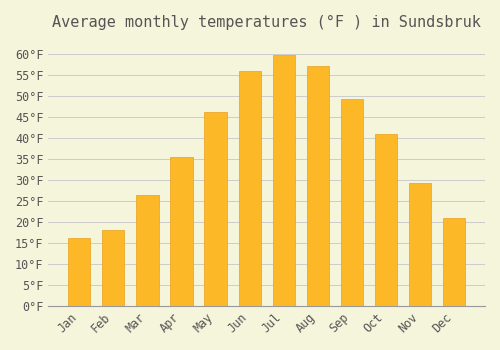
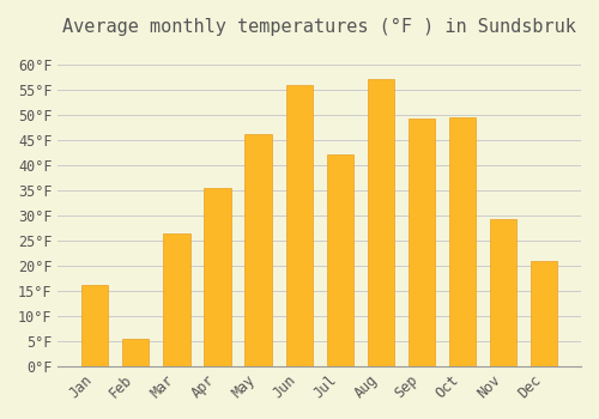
Feb: 18.1°F -> 5.5°F
Jul: 59.7°F -> 42.0°F
Oct: 40.8°F -> 49.5°F
